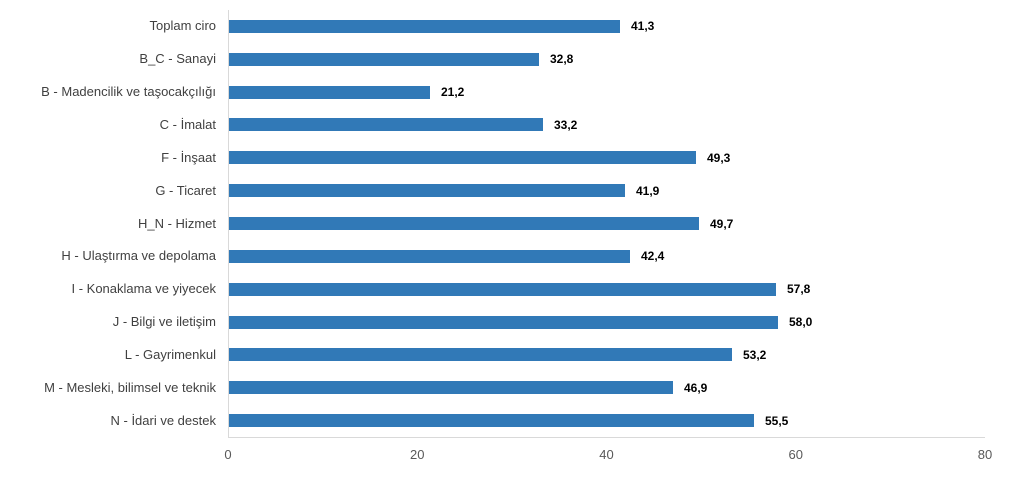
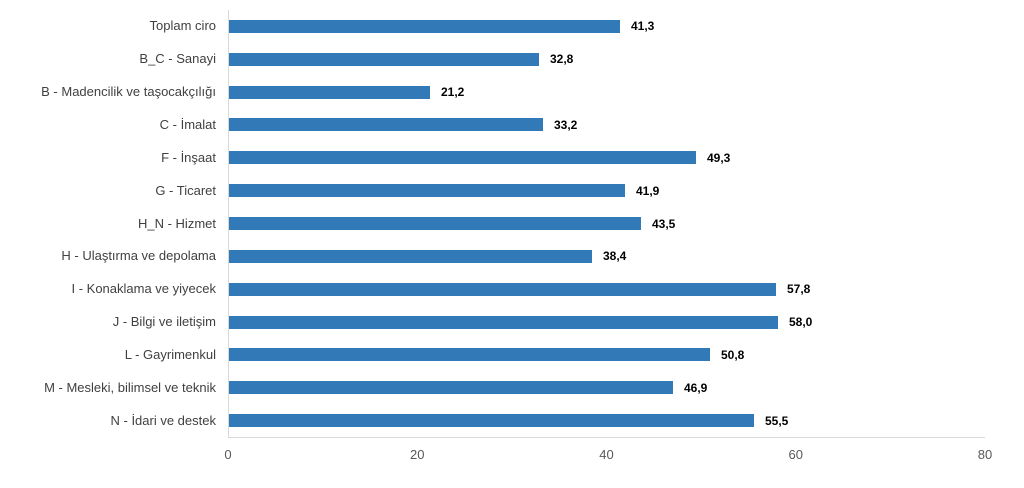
H_N - Hizmet: 49,7 -> 43,5
H - Ulaştırma ve depolama: 42,4 -> 38,4
L - Gayrimenkul: 53,2 -> 50,8
